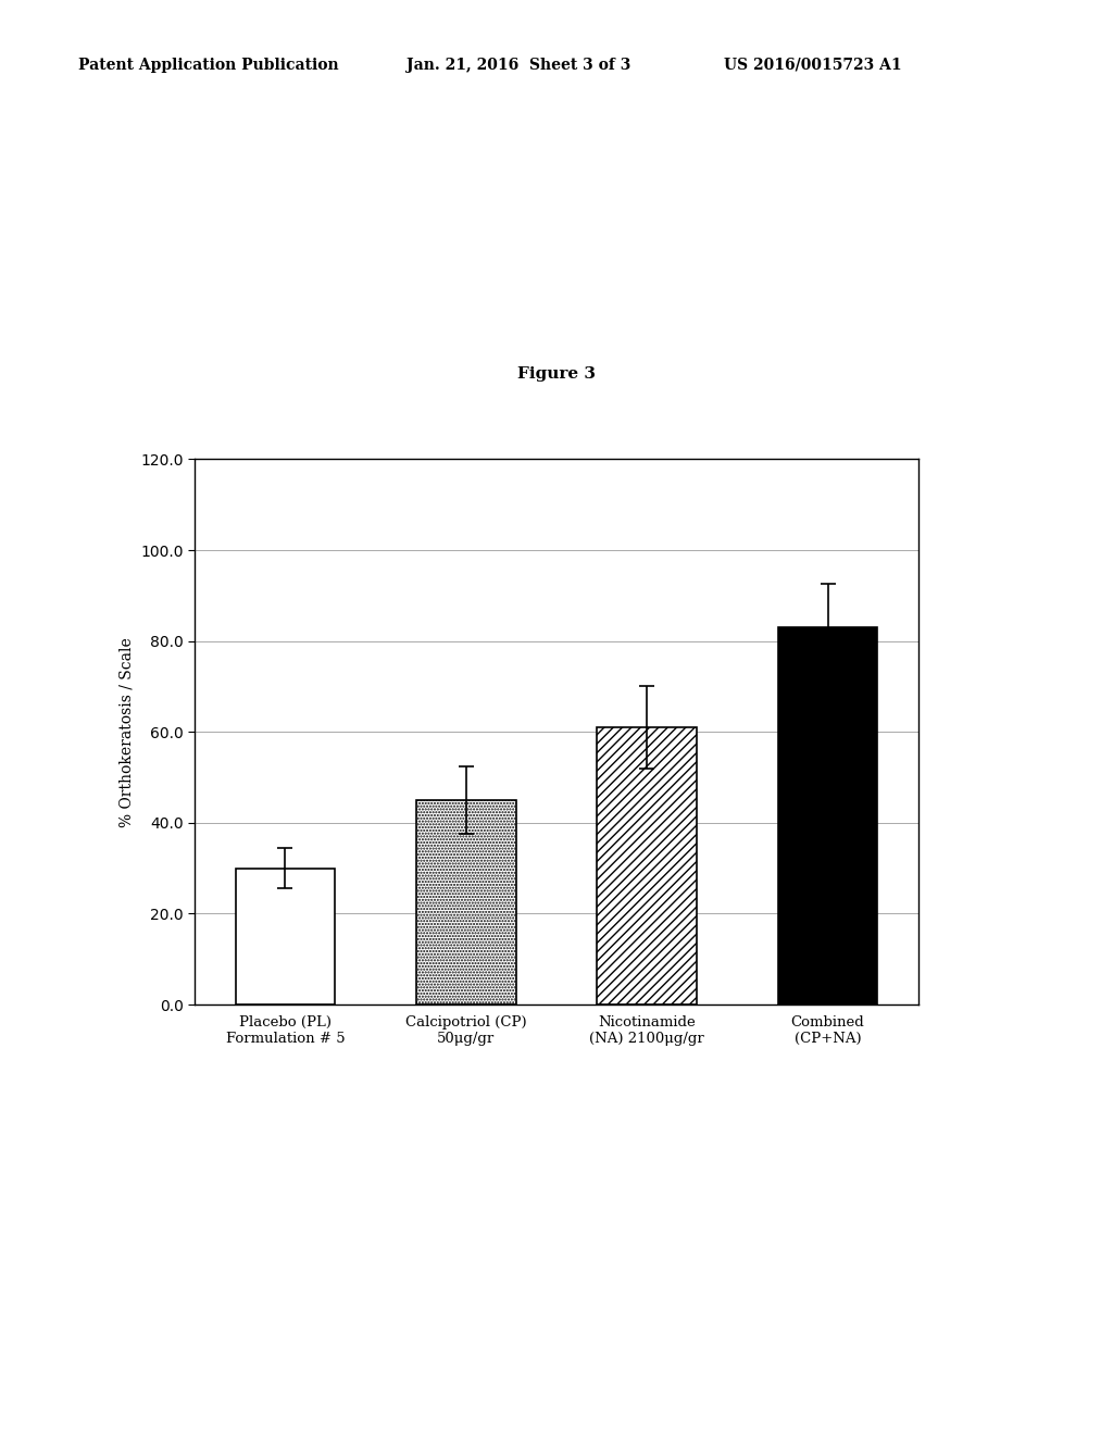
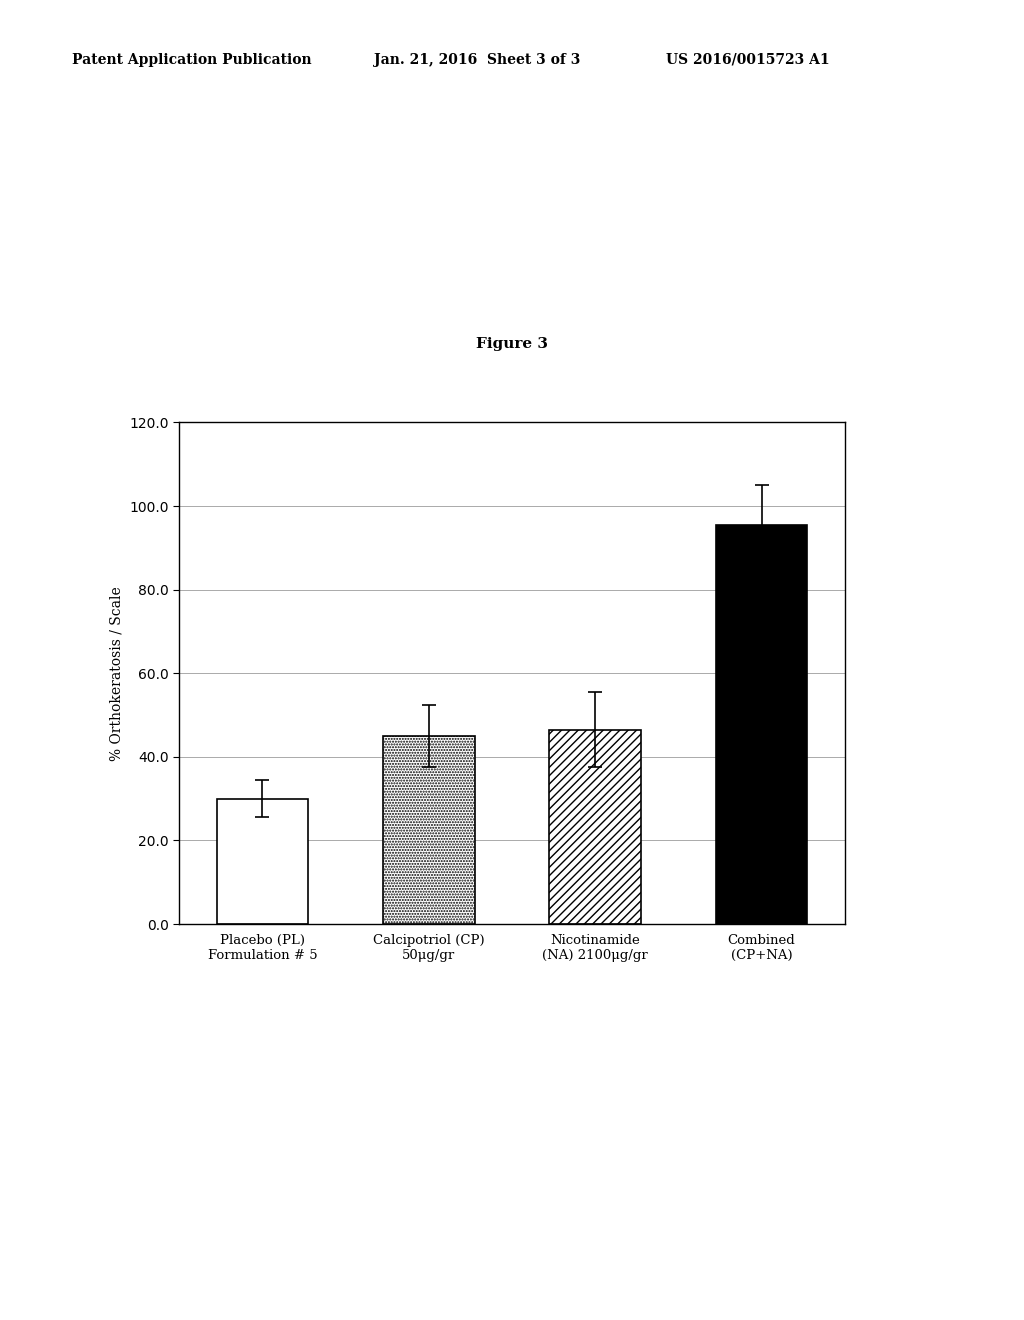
Nicotinamide (NA) 2100μg/gr: 61.0 -> 46.5
Combined (CP+NA): 83.0 -> 95.5
